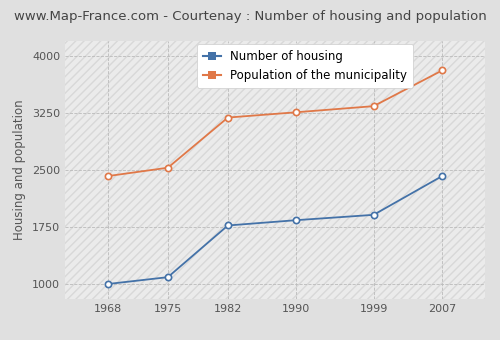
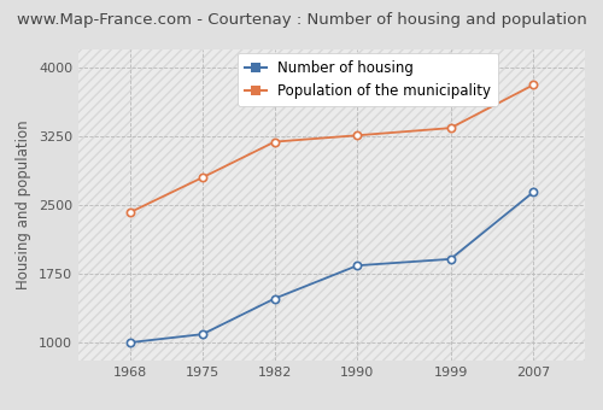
Population of the municipality/1975: 2530 -> 2800
Number of housing/1982: 1770 -> 1480
Number of housing/2007: 2420 -> 2640
